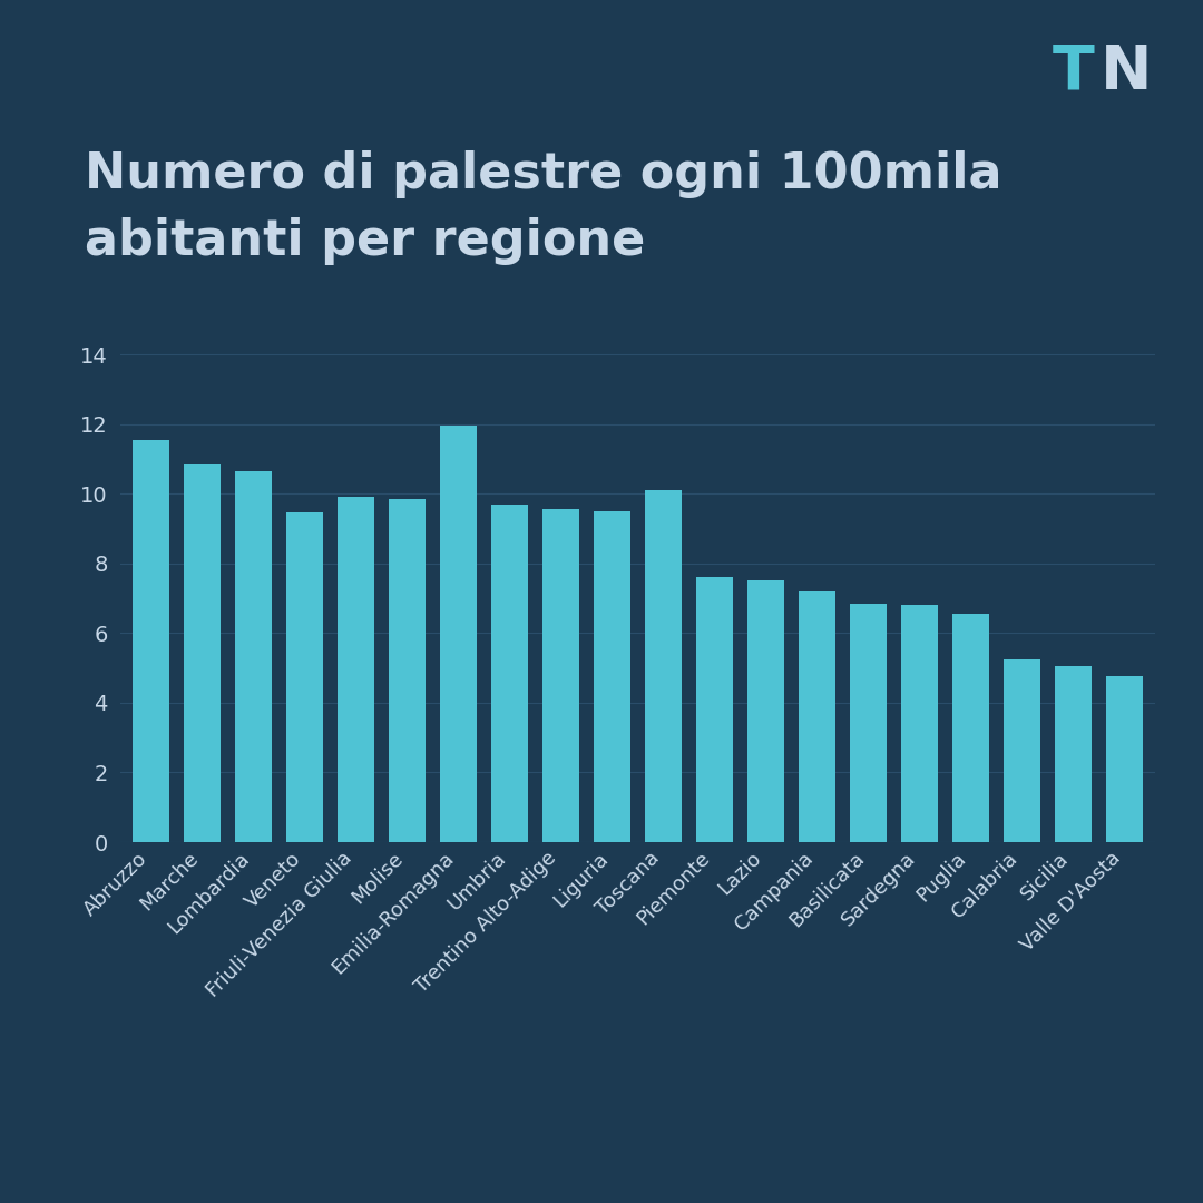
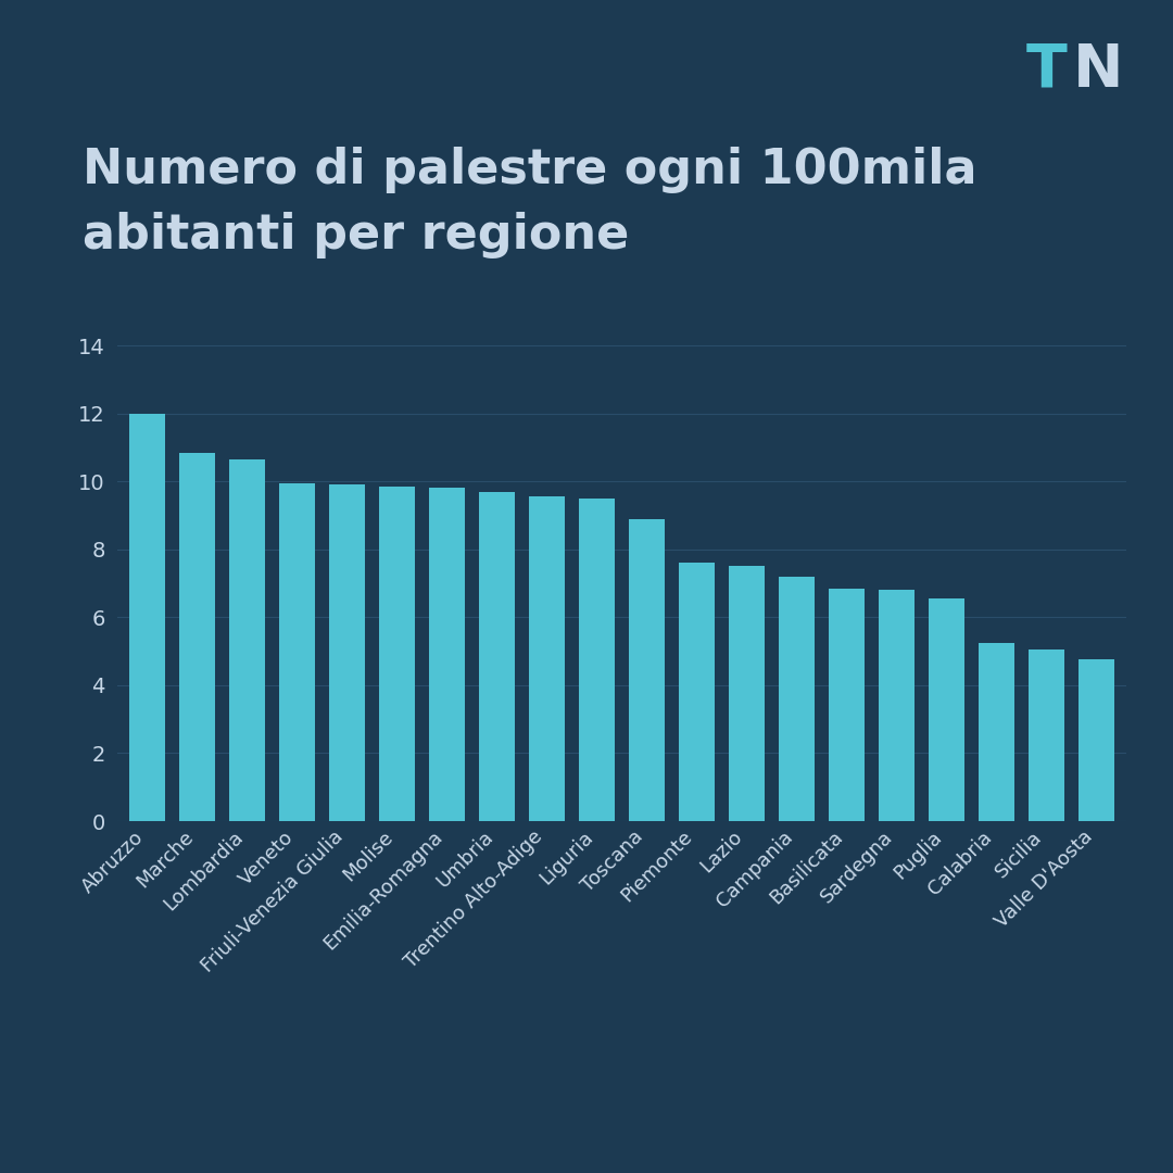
Abruzzo: 11.55 -> 12.00
Veneto: 9.45 -> 9.95
Emilia-Romagna: 11.95 -> 9.80
Toscana: 10.10 -> 8.90
